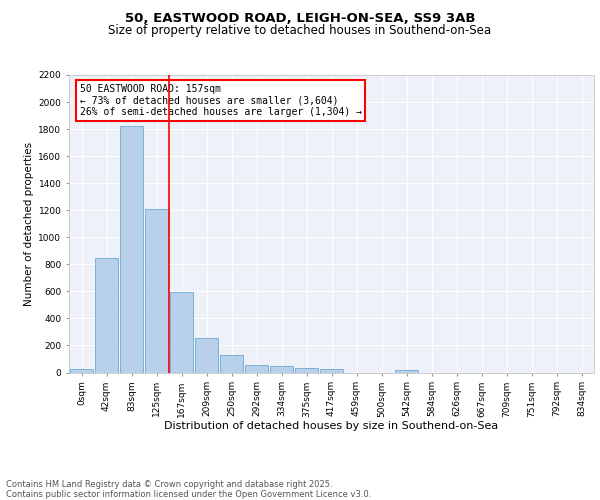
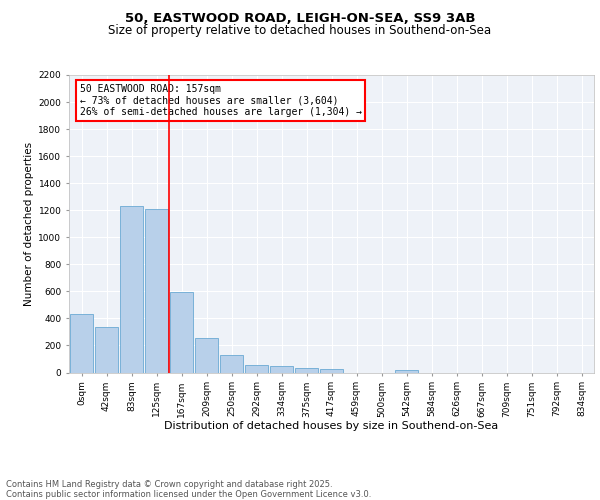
0sqm: 20 -> 430
42sqm: 840 -> 340
83sqm: 1820 -> 1230
